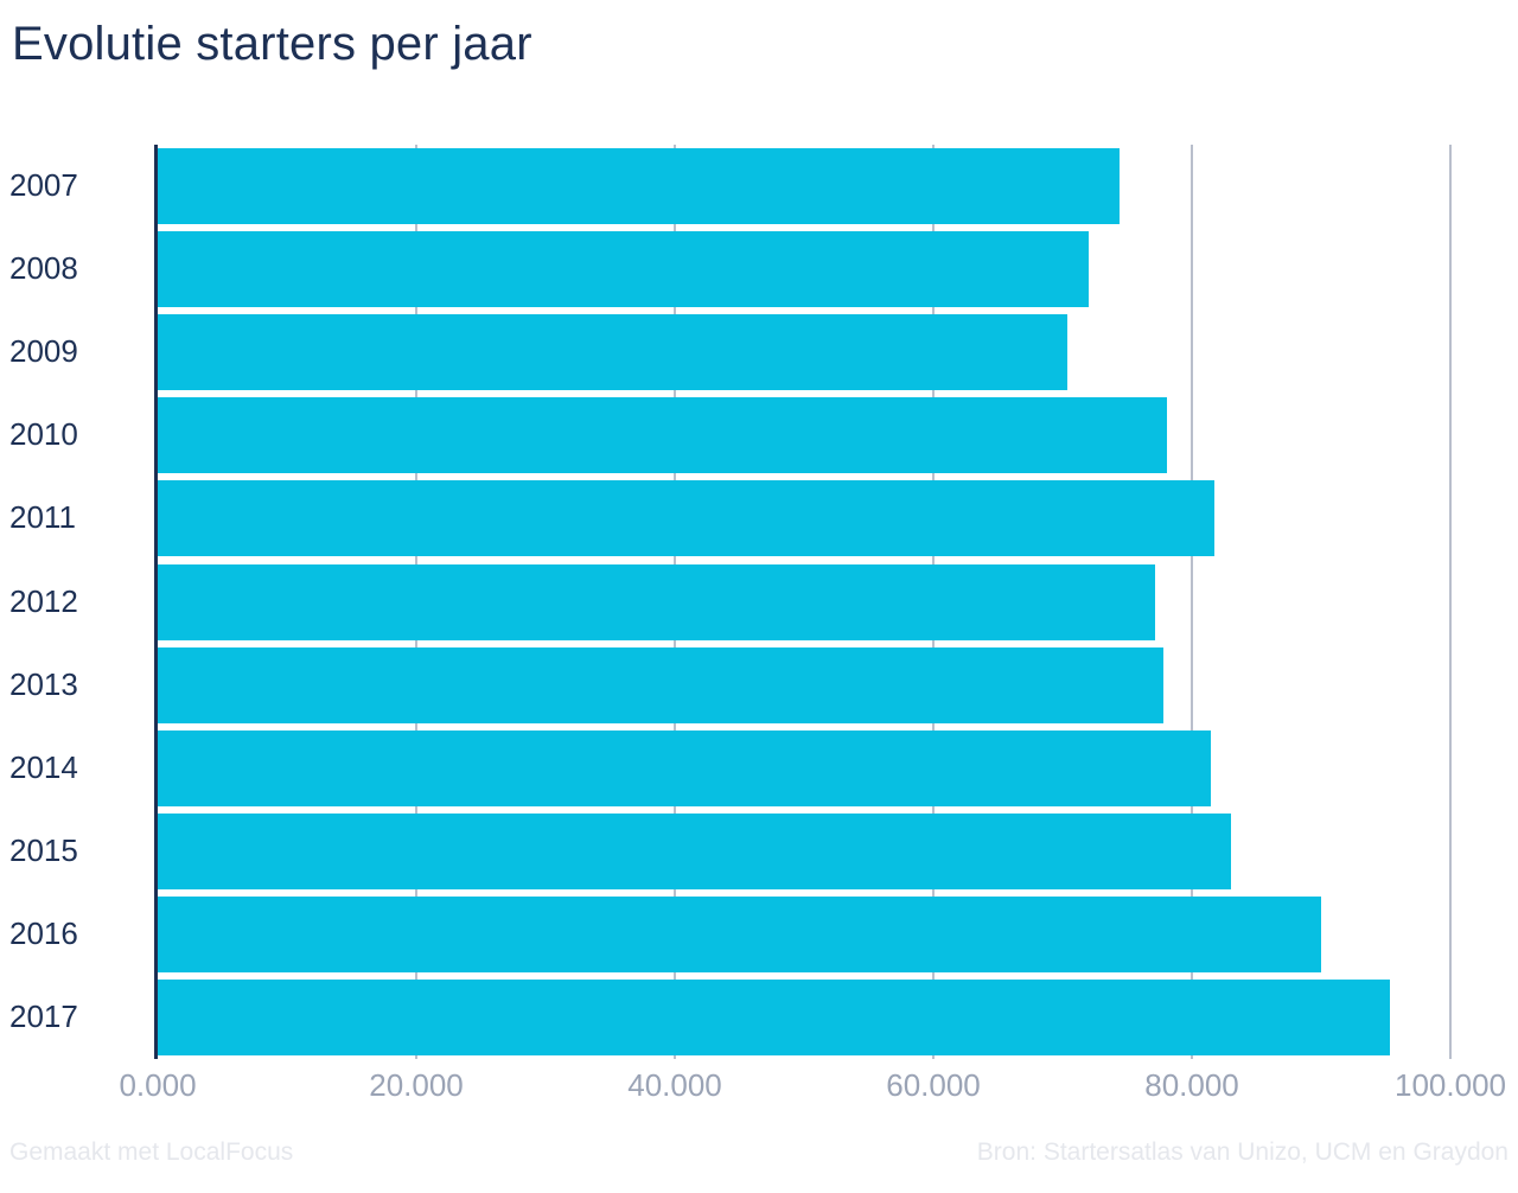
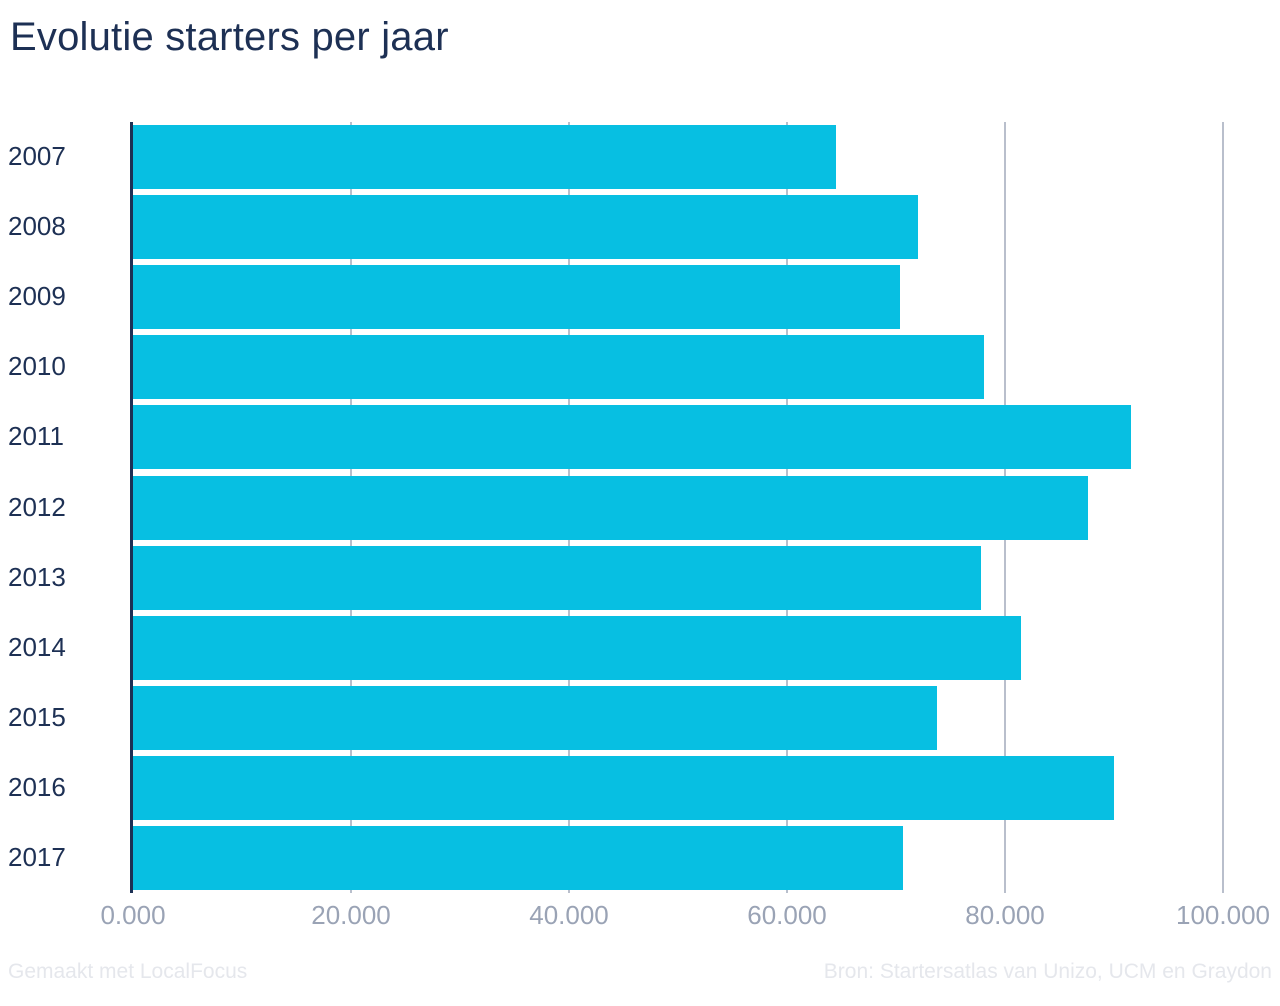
2007: 74400 -> 64500
2011: 81700 -> 91600
2012: 77200 -> 87600
2015: 83000 -> 73800
2017: 95300 -> 70600
